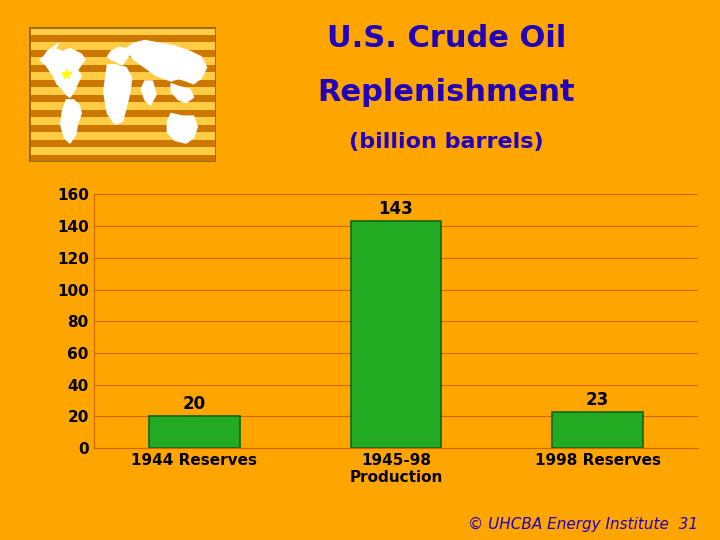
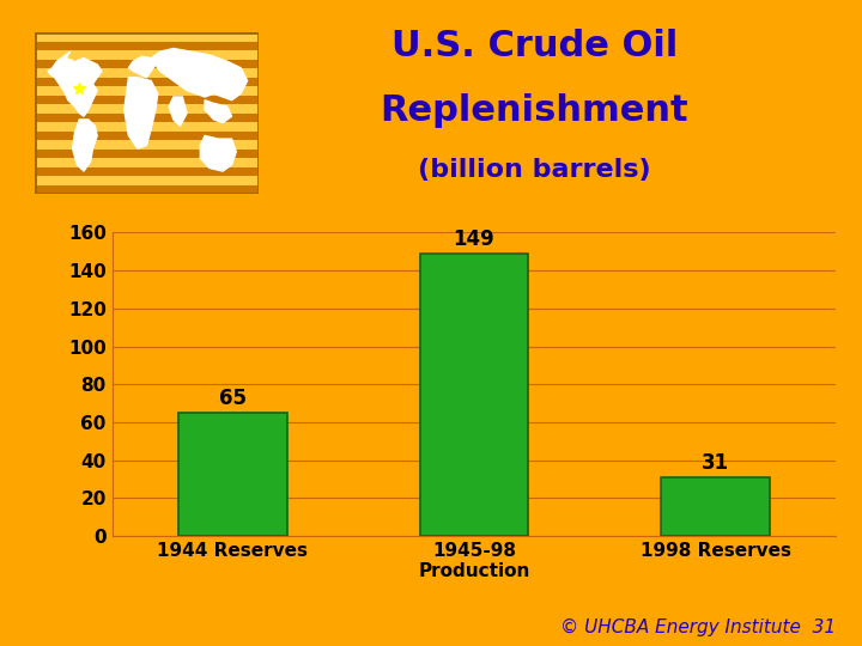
1944 Reserves: 20 -> 65
1945-98 Production: 143 -> 149
1998 Reserves: 23 -> 31
